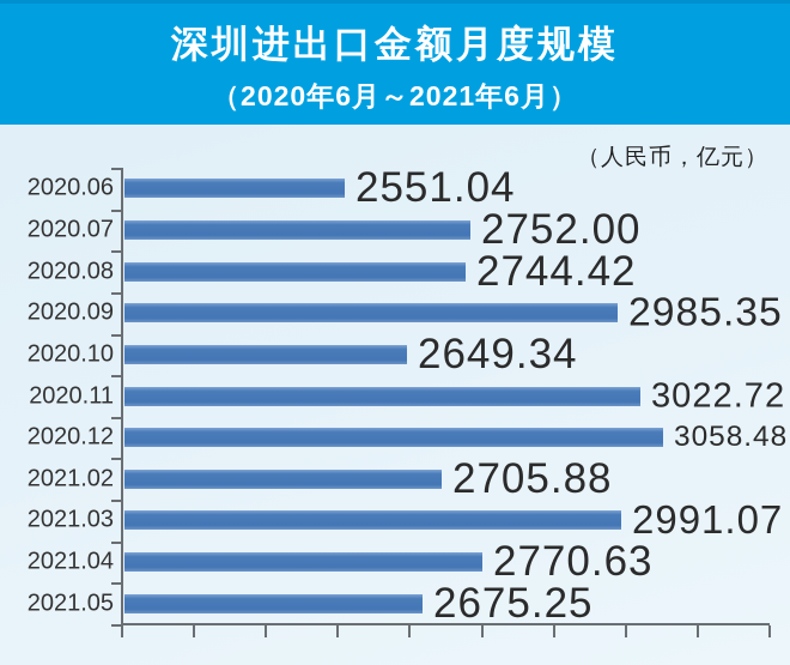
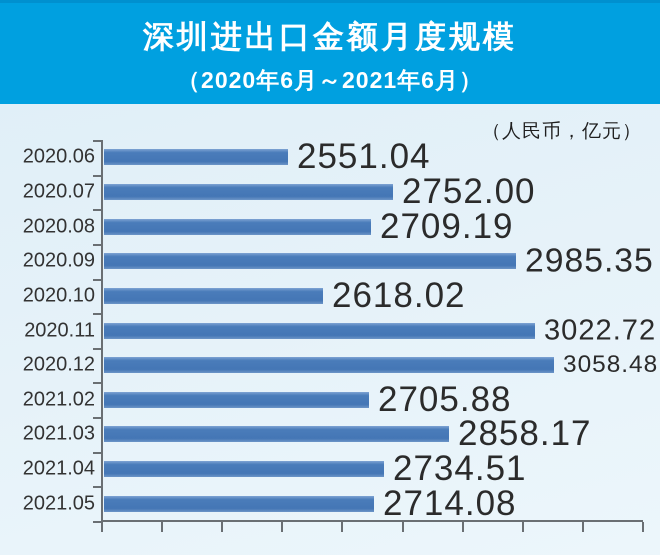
2020.08: 2744.42 -> 2709.19
2020.10: 2649.34 -> 2618.02
2021.03: 2991.07 -> 2858.17
2021.04: 2770.63 -> 2734.51
2021.05: 2675.25 -> 2714.08
